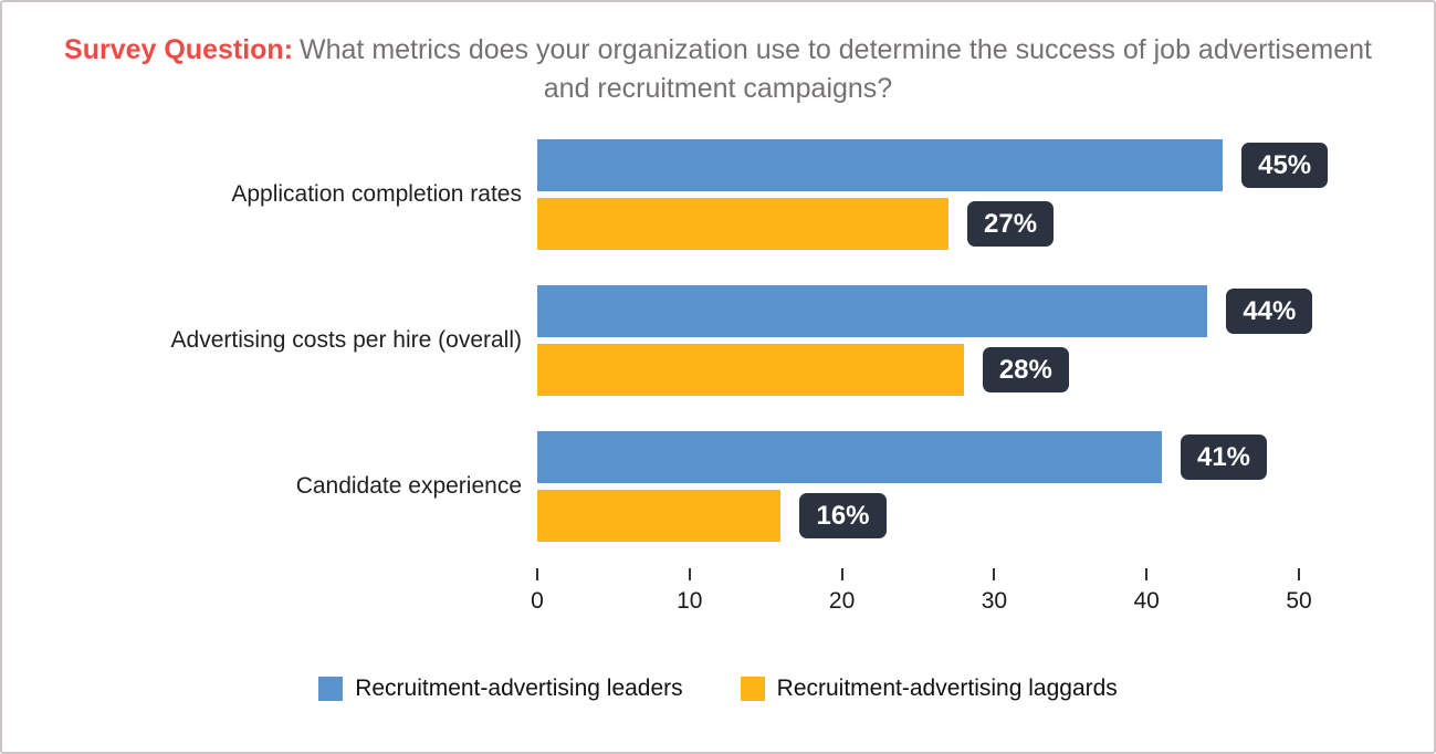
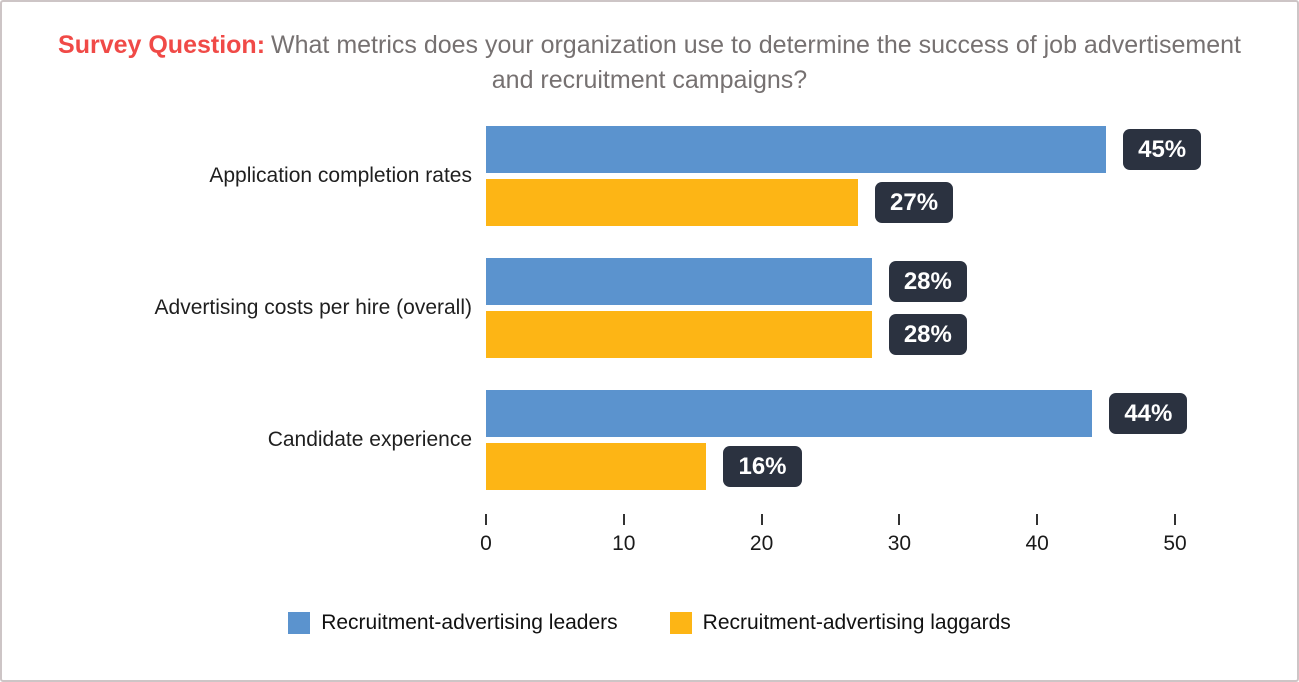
Recruitment-advertising leaders/Advertising costs per hire (overall): 44% -> 28%
Recruitment-advertising leaders/Candidate experience: 41% -> 44%
